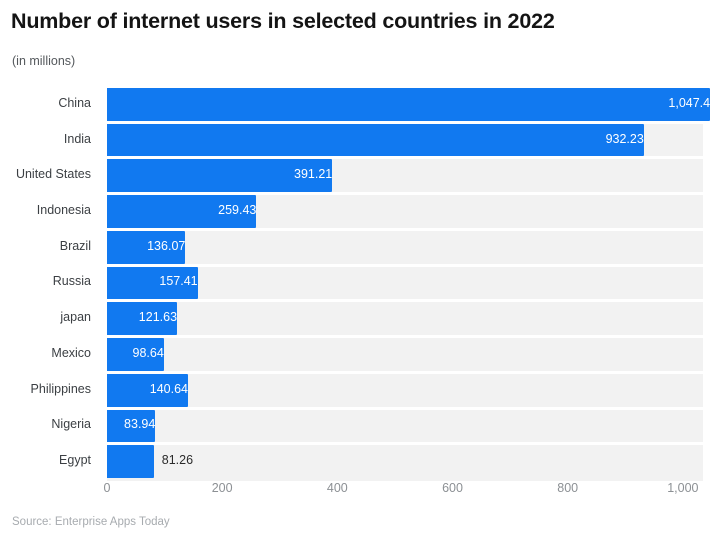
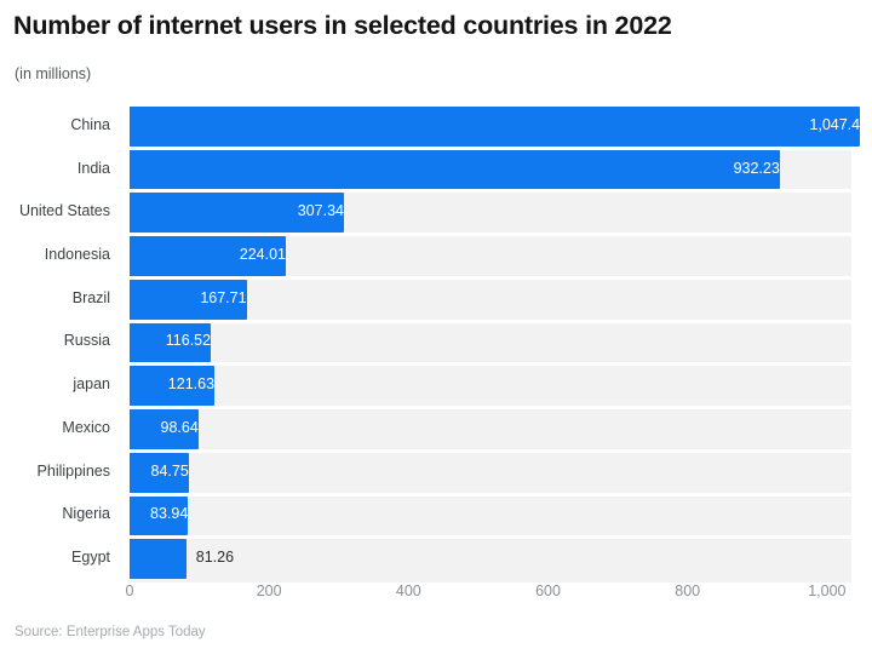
United States: 391.21 -> 307.34
Indonesia: 259.43 -> 224.01
Brazil: 136.07 -> 167.71
Russia: 157.41 -> 116.52
Philippines: 140.64 -> 84.75
